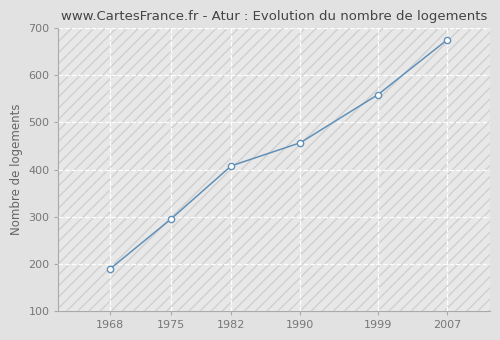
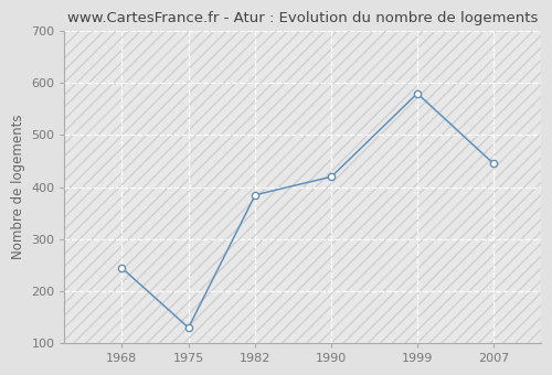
1968: 190 -> 245
1975: 295 -> 130
1982: 408 -> 385
1990: 457 -> 420
1999: 559 -> 580
2007: 675 -> 445
